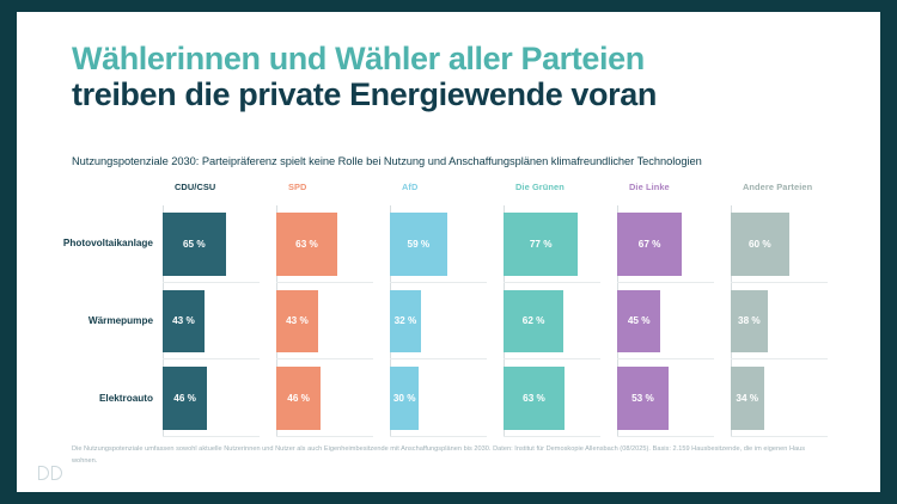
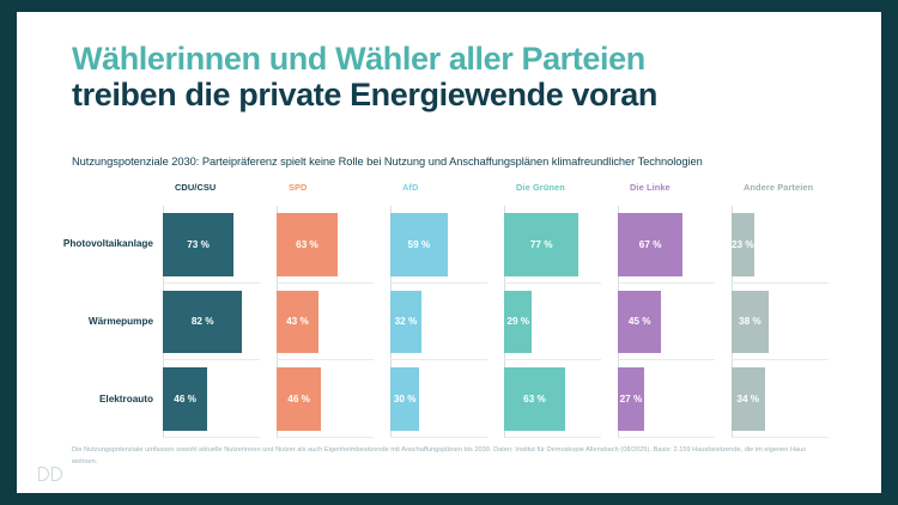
CDU/CSU/Photovoltaikanlage: 65 -> 73
Andere Parteien/Photovoltaikanlage: 60 -> 23
CDU/CSU/Wärmepumpe: 43 -> 82
Die Grünen/Wärmepumpe: 62 -> 29
Die Linke/Elektroauto: 53 -> 27
